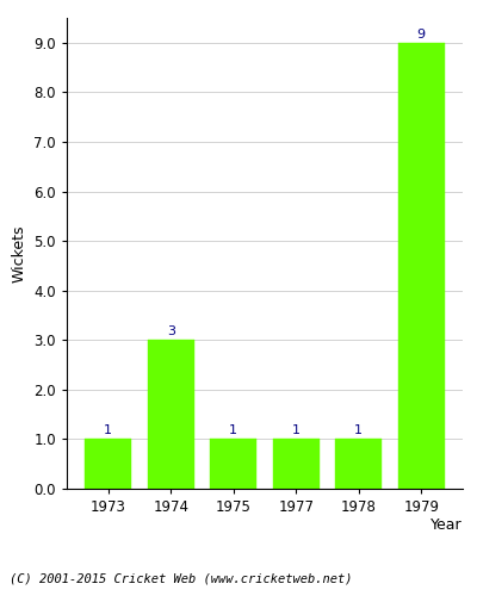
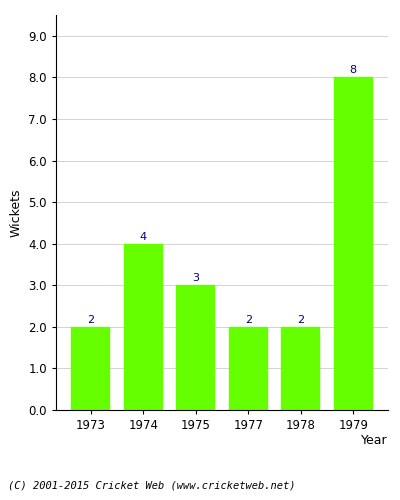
1973: 1 -> 2
1974: 3 -> 4
1975: 1 -> 3
1977: 1 -> 2
1978: 1 -> 2
1979: 9 -> 8
